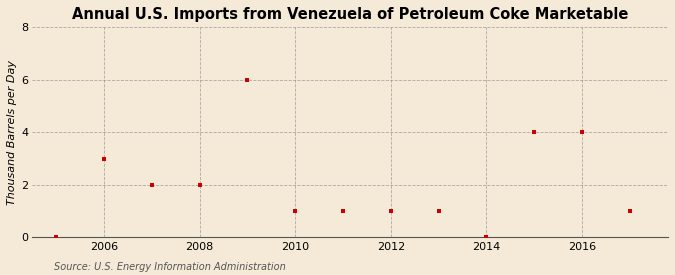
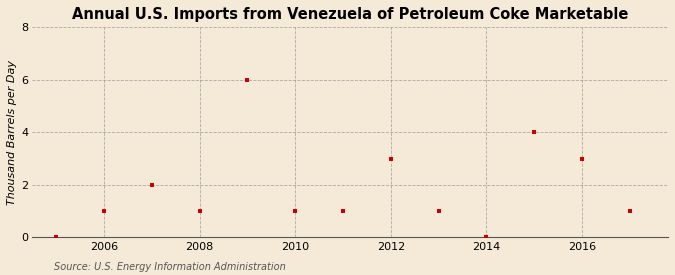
2006: 3 -> 1
2008: 2 -> 1
2012: 1 -> 3
2016: 4 -> 3
